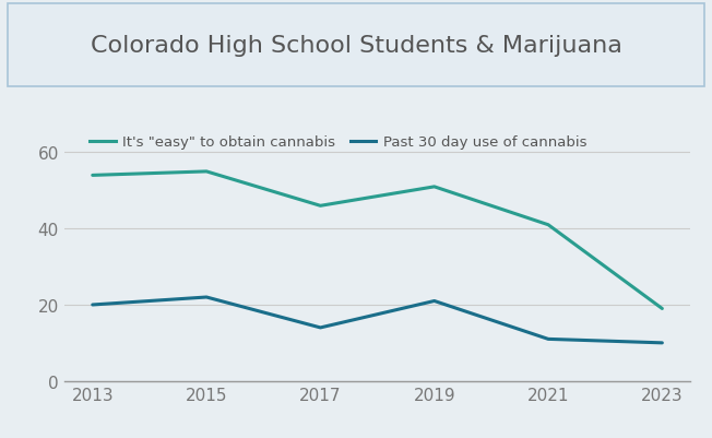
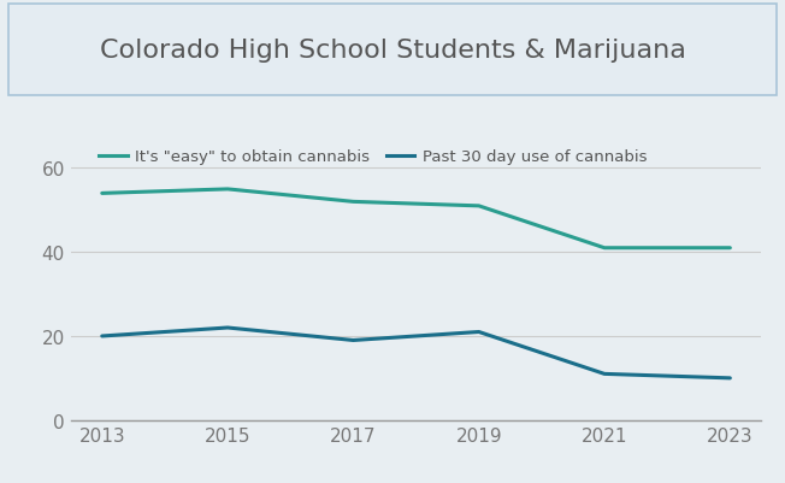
It's "easy" to obtain cannabis/2017: 46 -> 52
Past 30 day use of cannabis/2017: 14 -> 19
It's "easy" to obtain cannabis/2023: 19 -> 41
